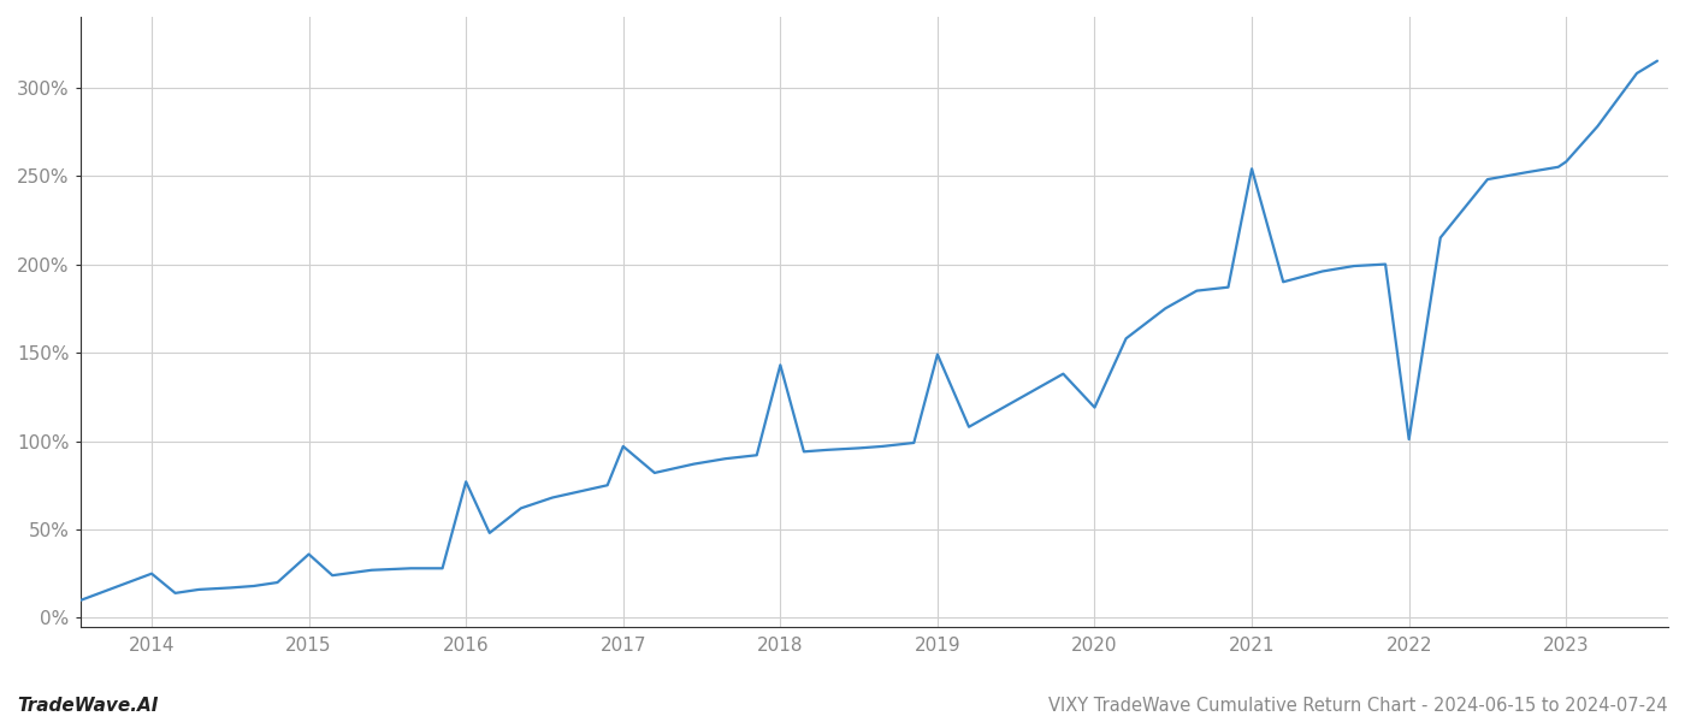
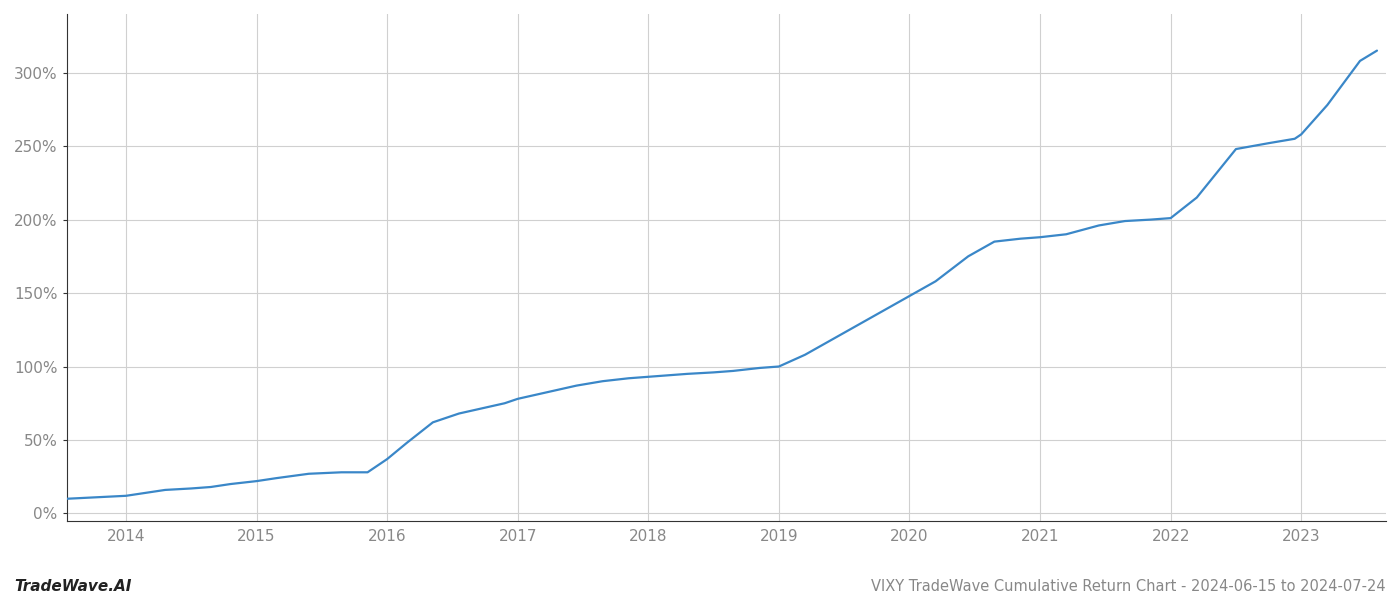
2014: 25% -> 12%
2015: 36% -> 22%
2016: 77% -> 37%
2017: 97% -> 78%
2018: 143% -> 93%
2019: 149% -> 100%
2020: 119% -> 148%
2021: 254% -> 188%
2022: 101% -> 201%
